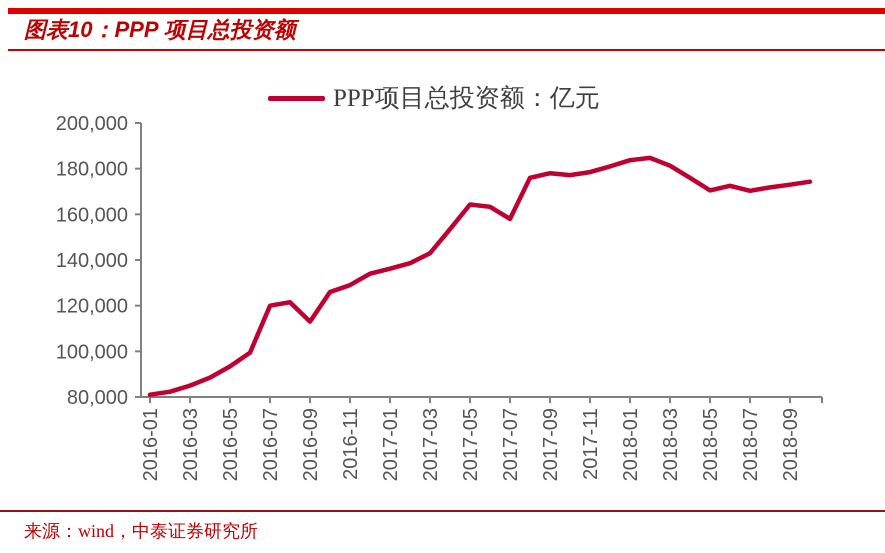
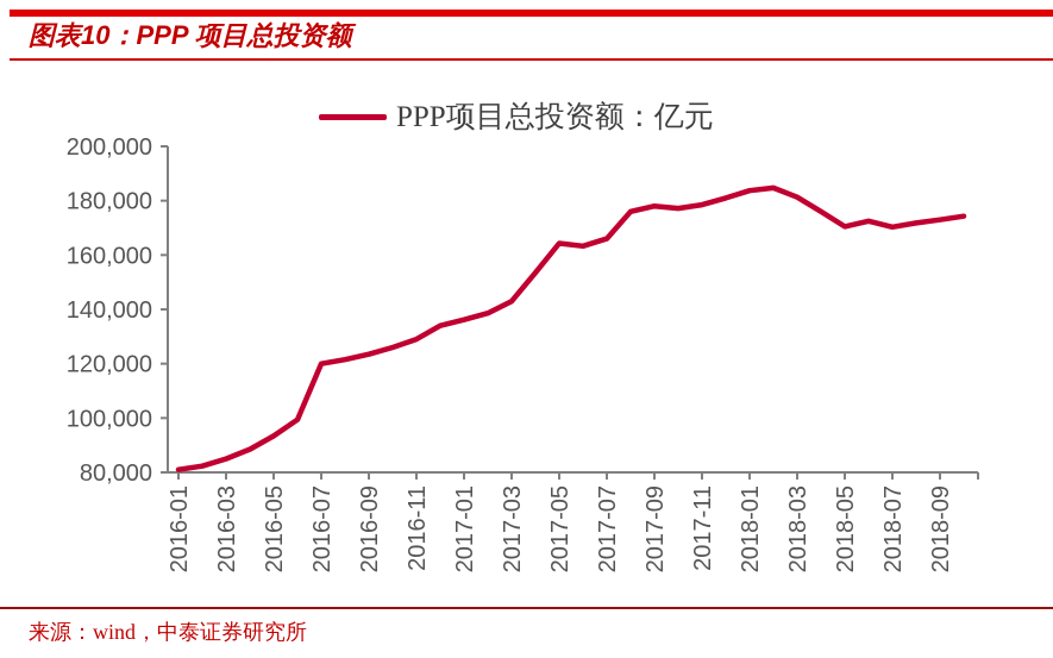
2016-09: 113000 -> 124000
2017-07: 158000 -> 166000
